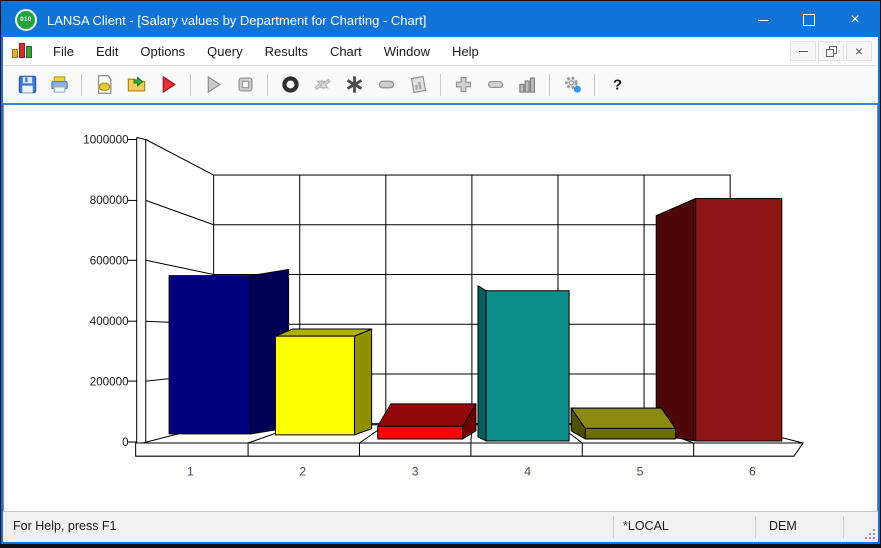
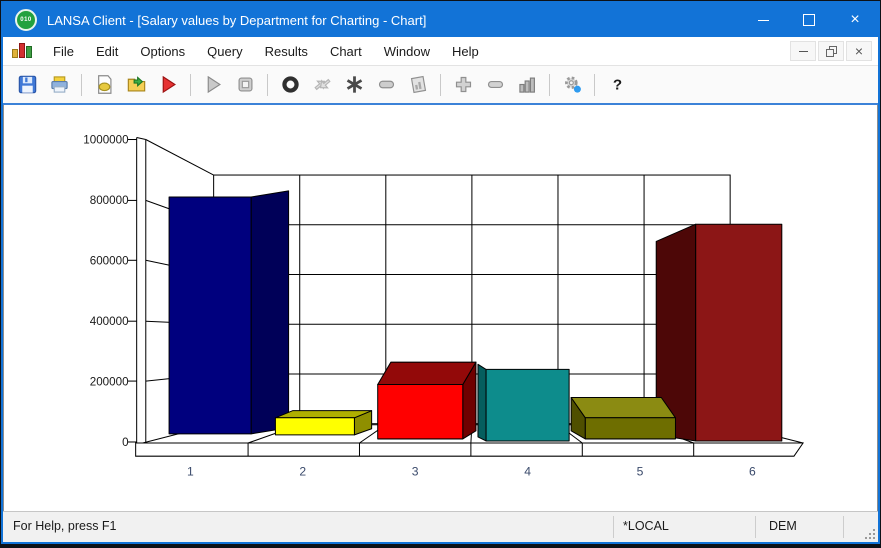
1: 550000 -> 810000
2: 350000 -> 80000
3: 50000 -> 190000
4: 500000 -> 240000
5: 40000 -> 80000
6: 800000 -> 720000
